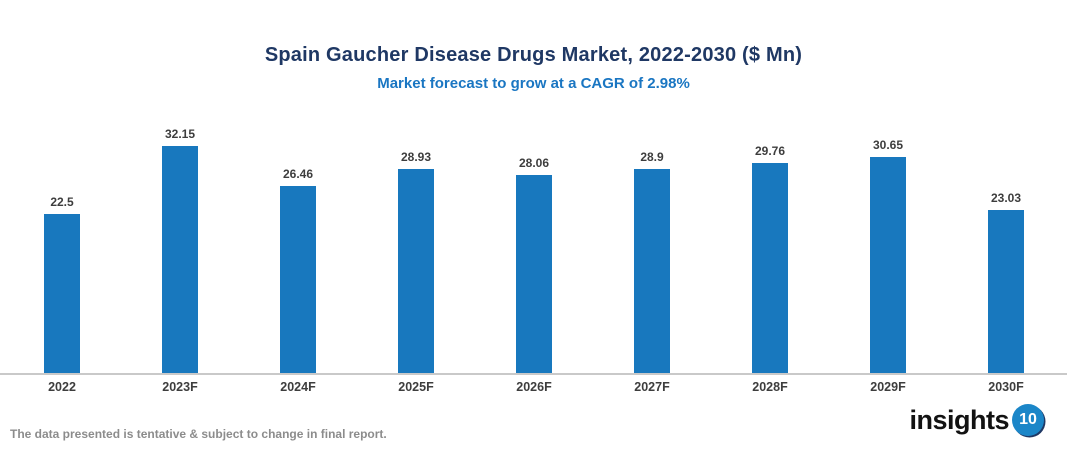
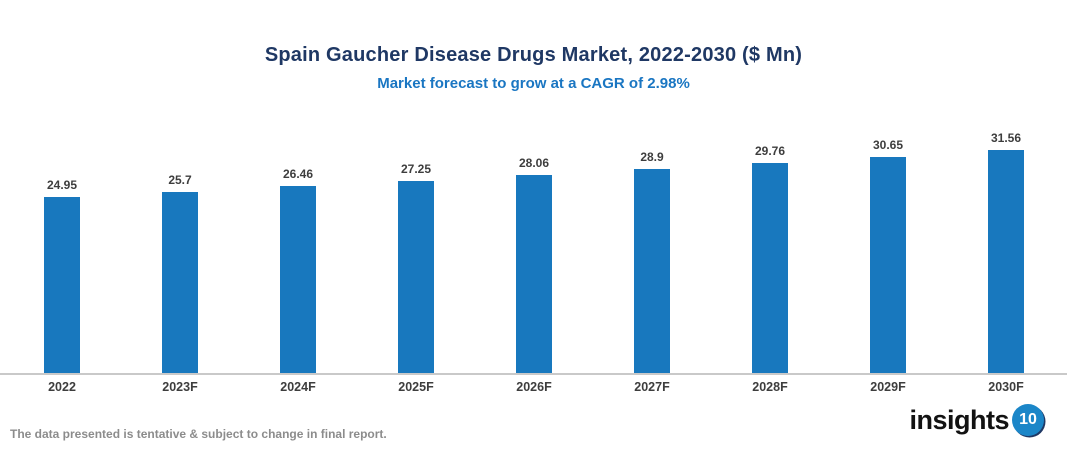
2022: 22.5 -> 24.95
2023F: 32.15 -> 25.7
2025F: 28.93 -> 27.25
2030F: 23.03 -> 31.56
